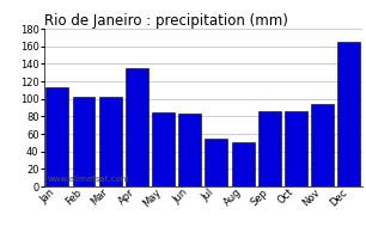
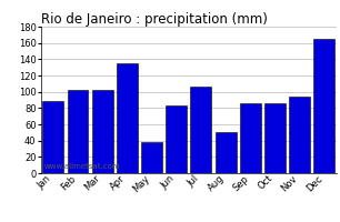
Jan: 113 -> 88
May: 85 -> 38
Jul: 55 -> 106
